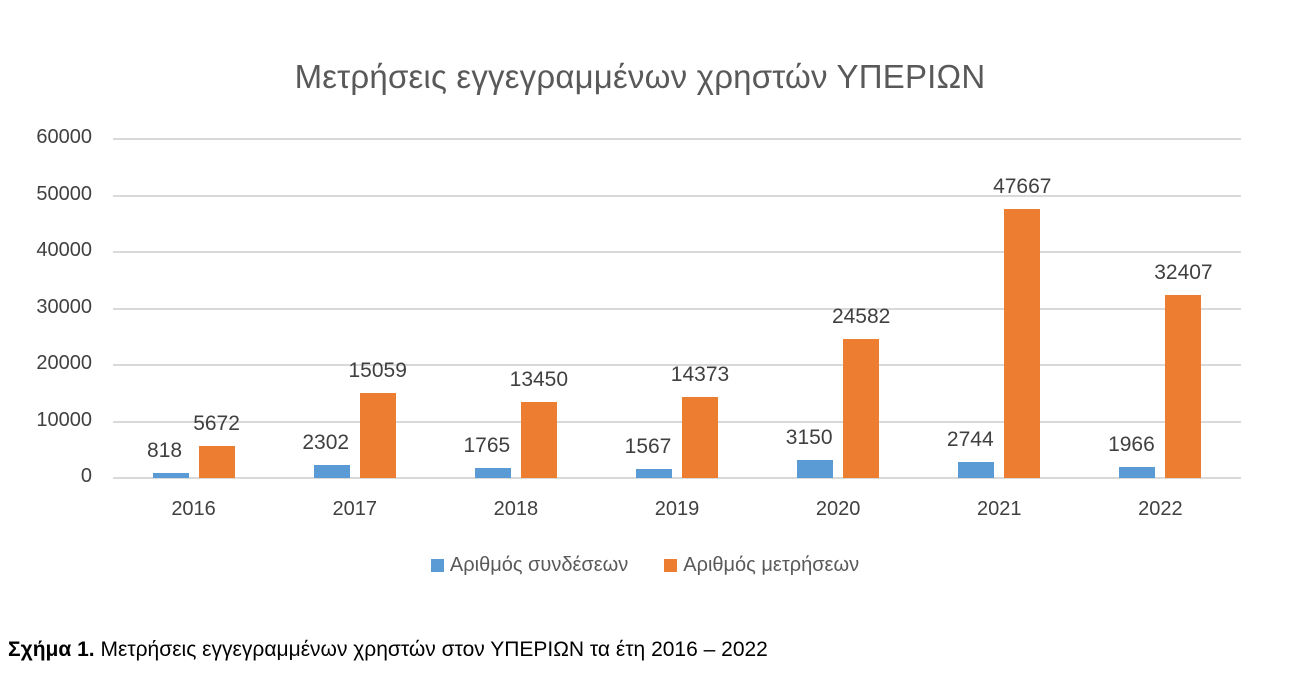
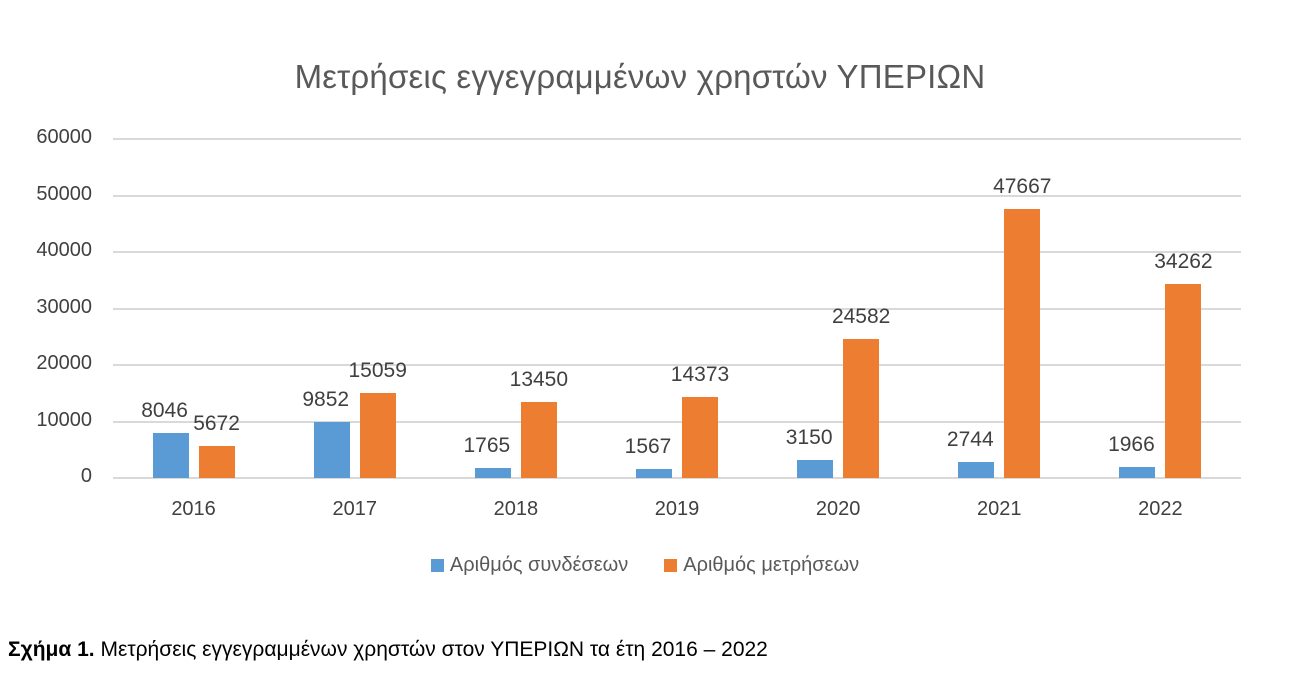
Αριθμός συνδέσεων/2016: 818 -> 8046
Αριθμός συνδέσεων/2017: 2302 -> 9852
Αριθμός μετρήσεων/2022: 32407 -> 34262
